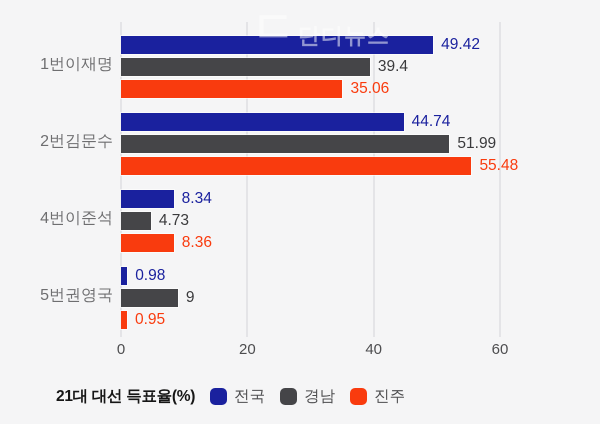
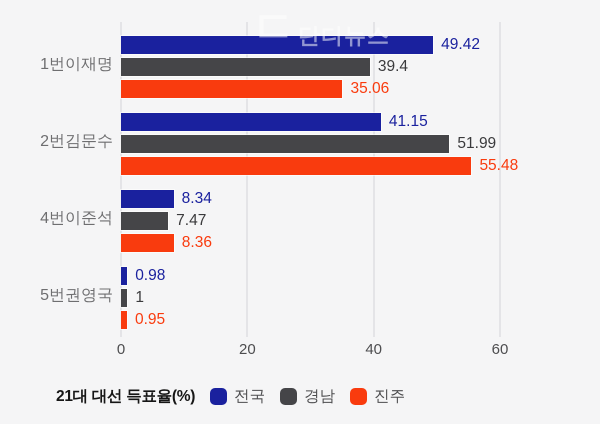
전국/2번김문수: 44.74 -> 41.15
경남/4번이준석: 4.73 -> 7.47
경남/5번권영국: 9 -> 1
